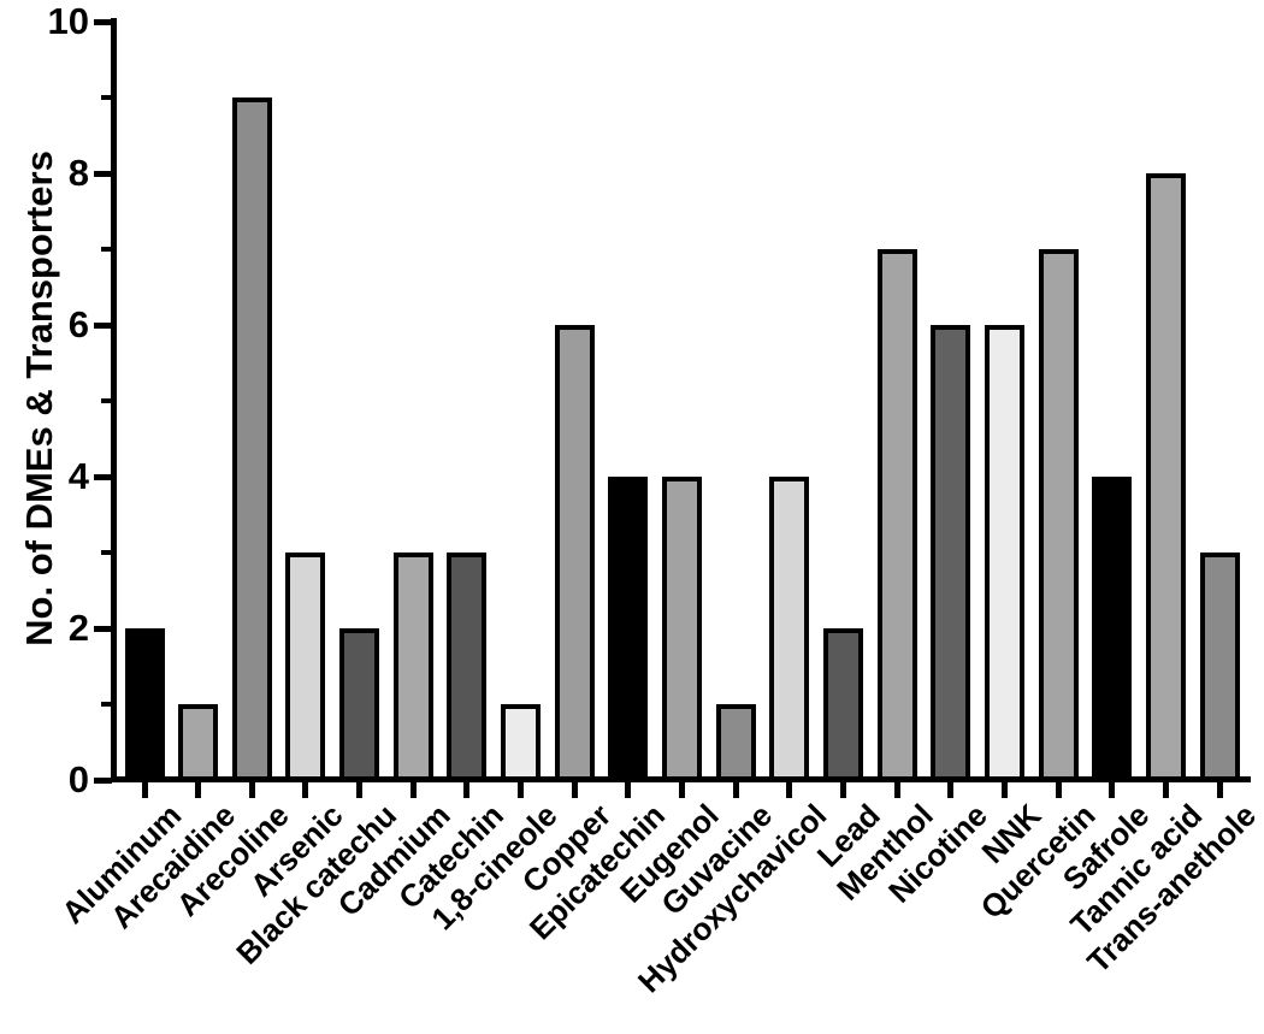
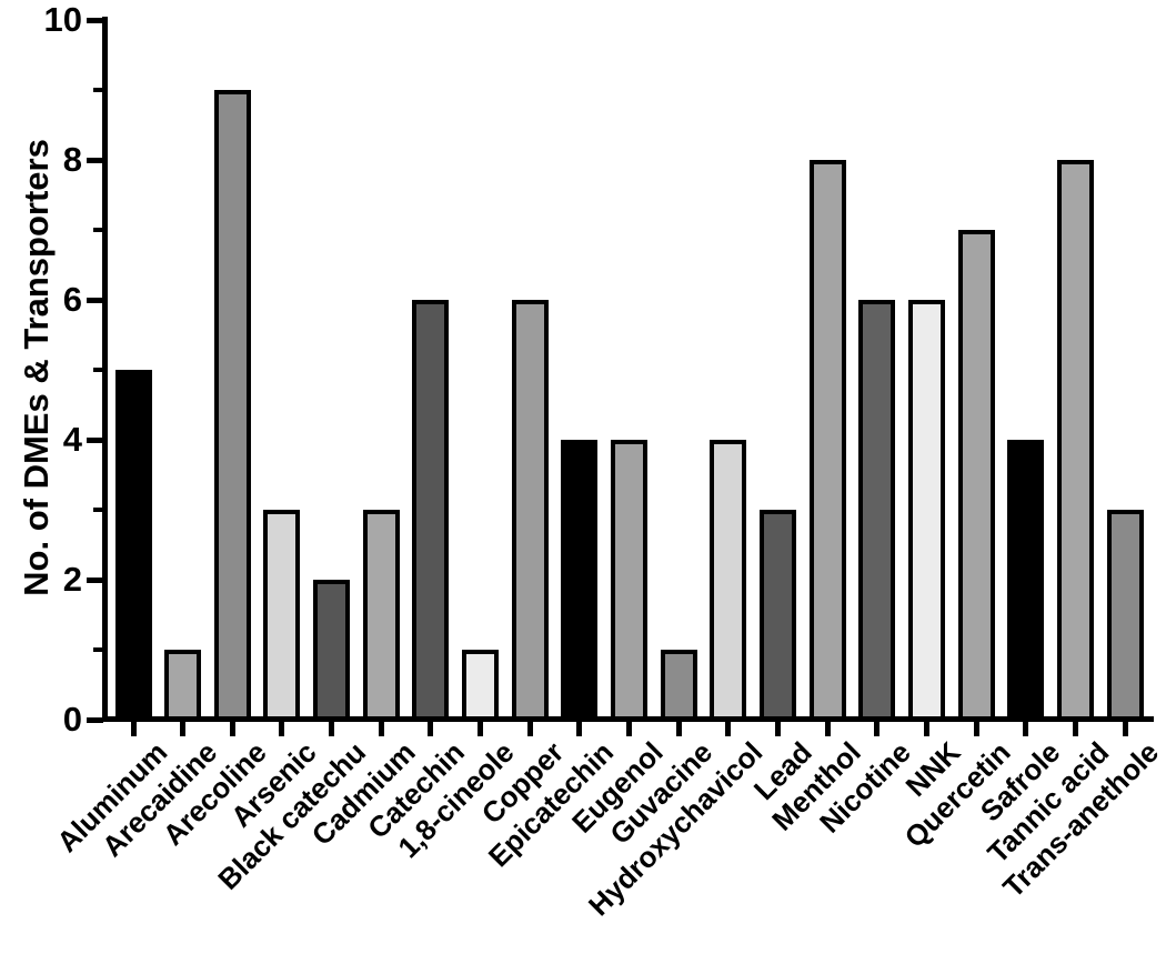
Aluminum: 2 -> 5
Catechin: 3 -> 6
Lead: 2 -> 3
Menthol: 7 -> 8
